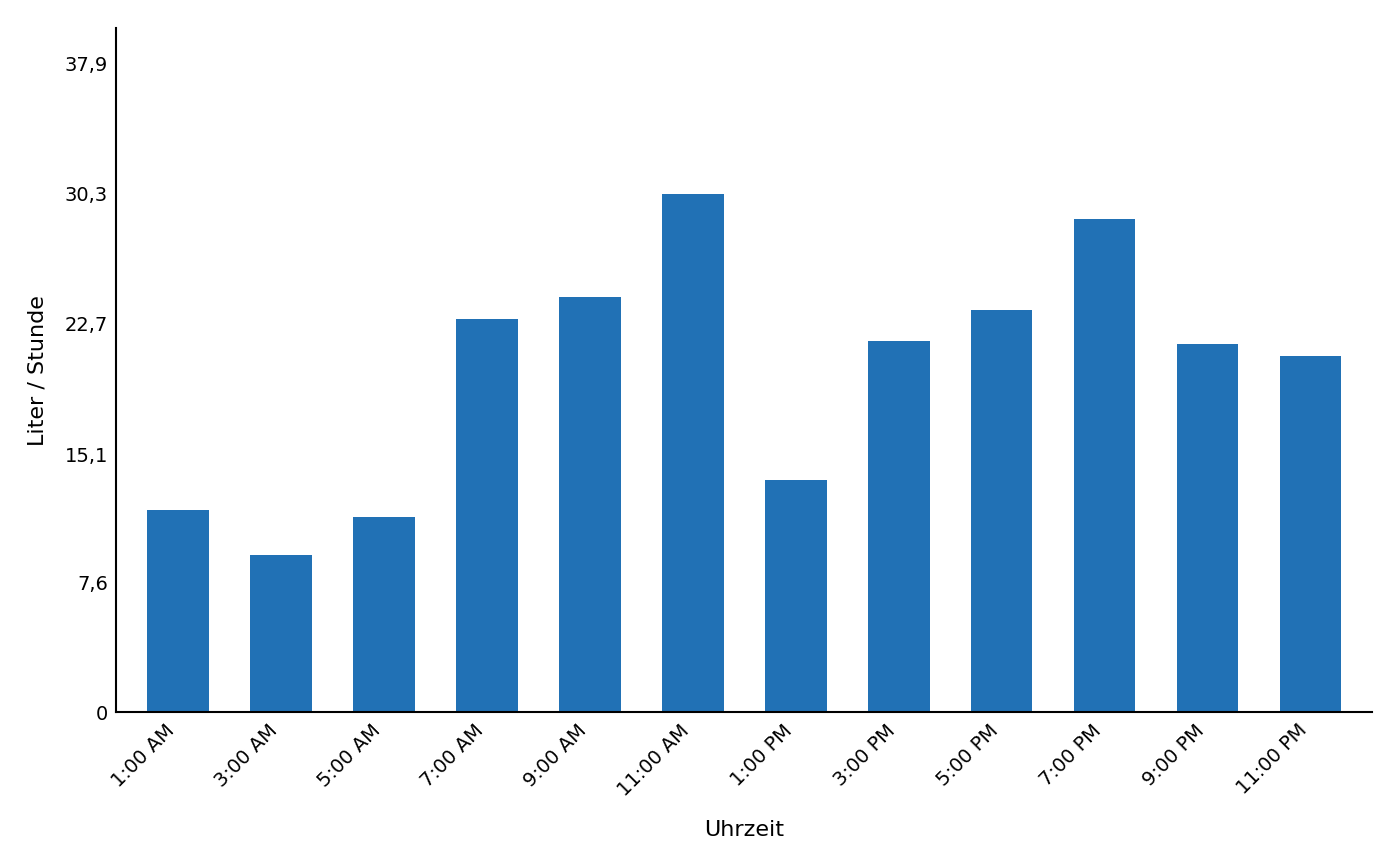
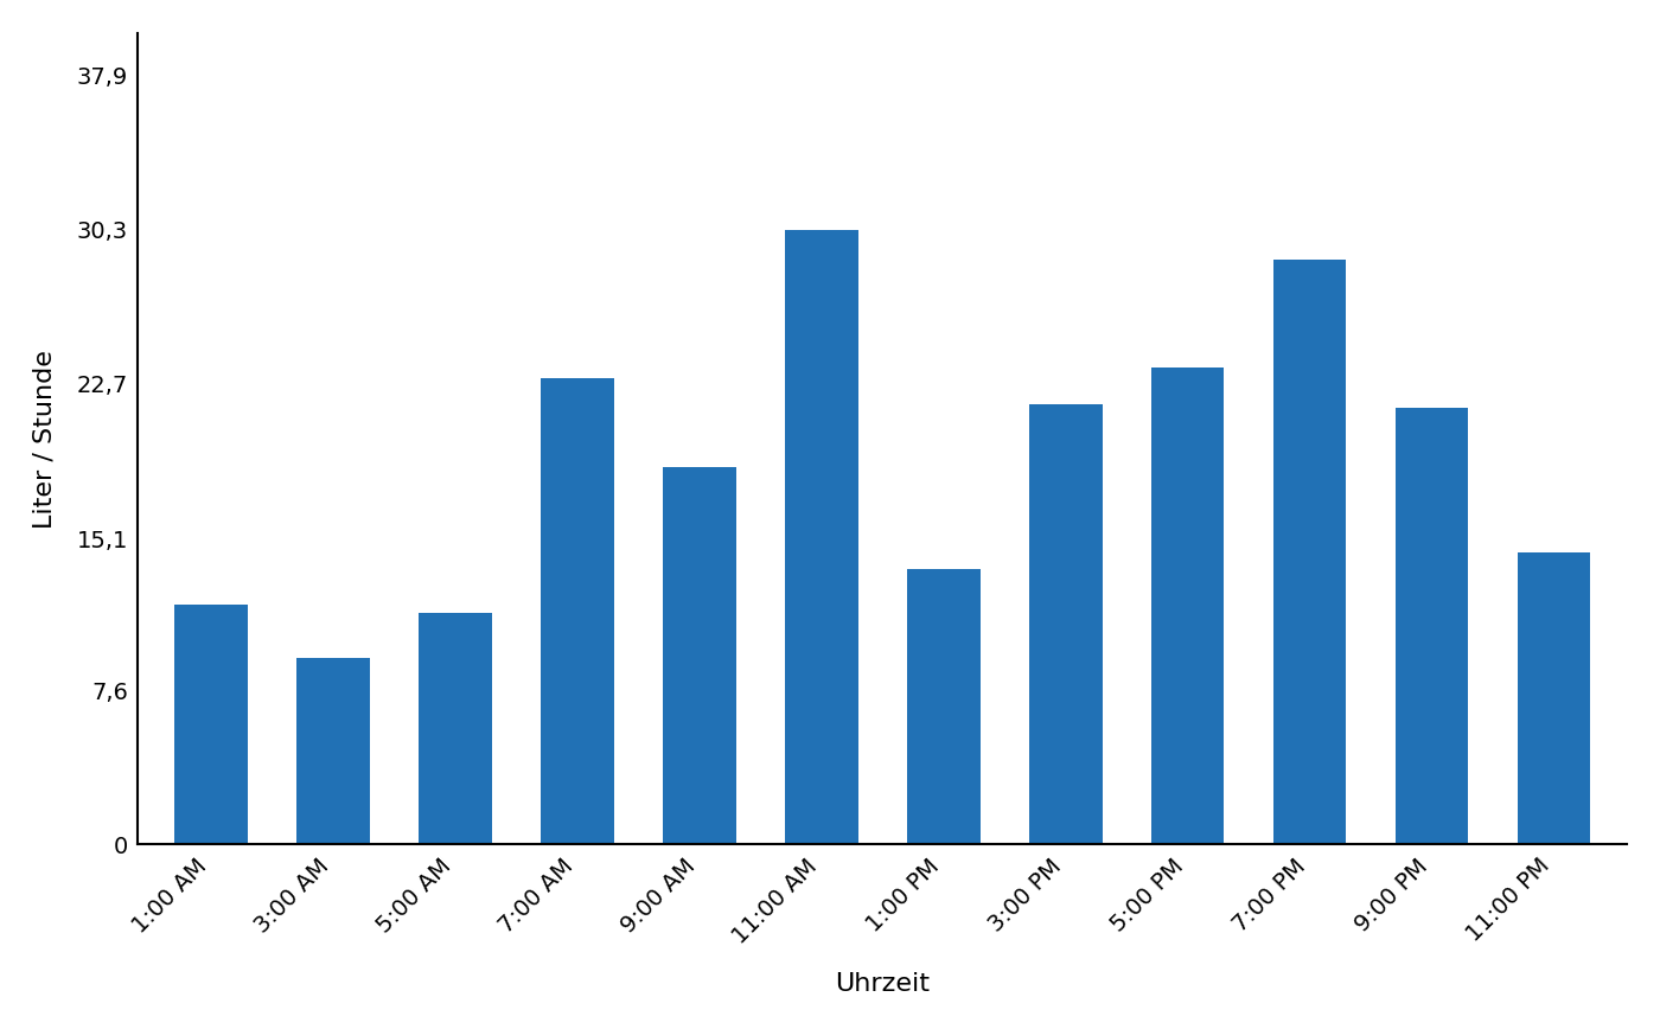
9:00 AM: 24,3 -> 18,6
11:00 PM: 20,8 -> 14,4
